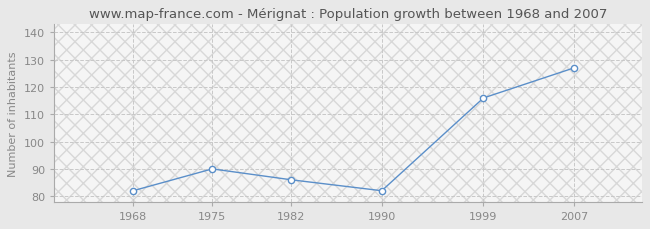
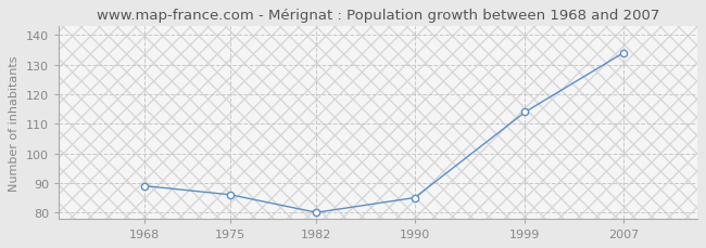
1968: 82 -> 89
1975: 90 -> 86
1982: 86 -> 80
1990: 82 -> 85
1999: 116 -> 114
2007: 127 -> 134
